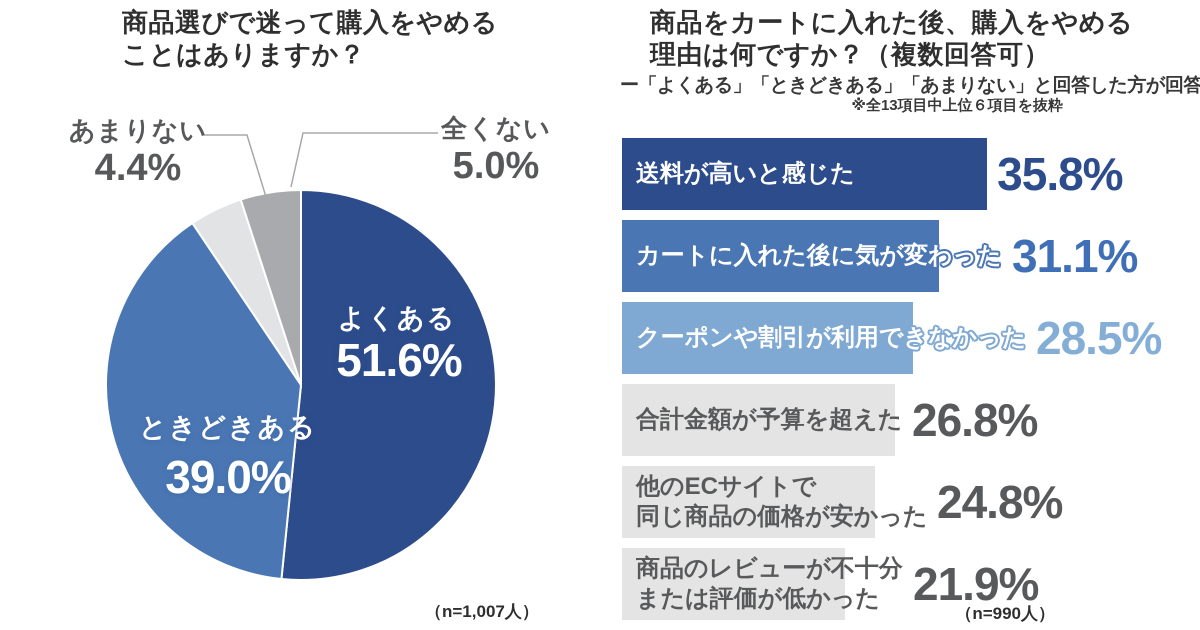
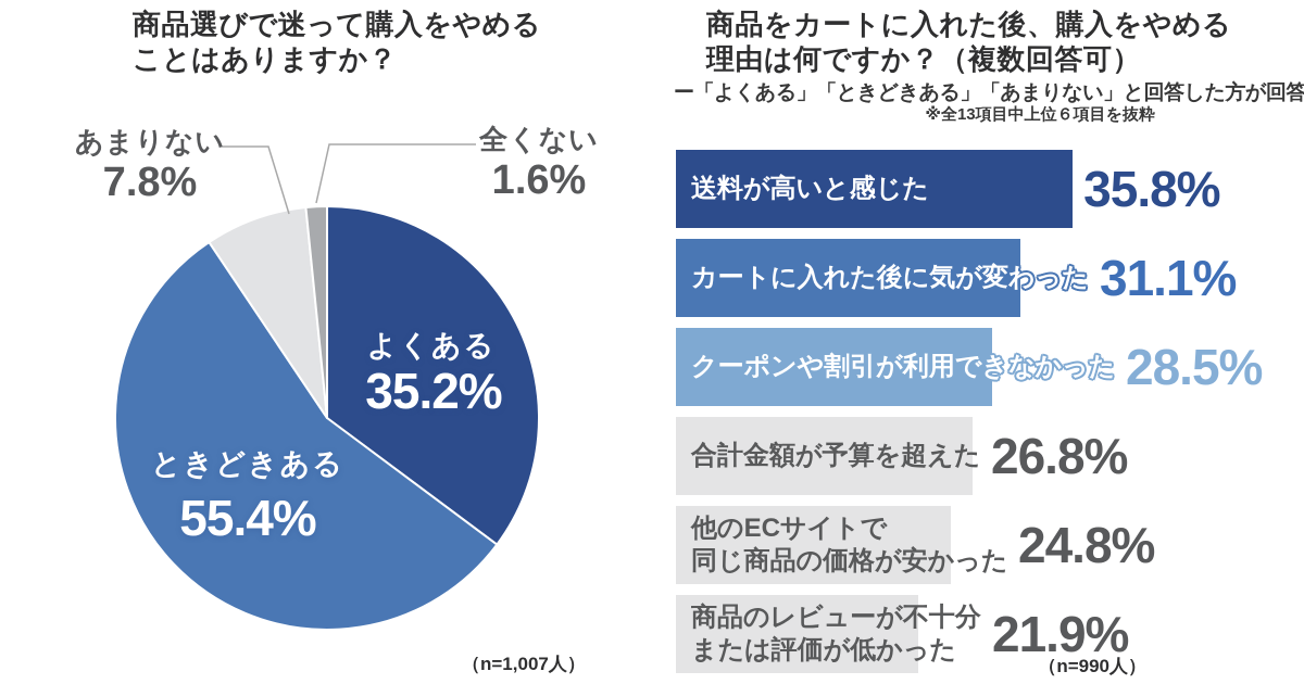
商品選びで迷って購入をやめることはありますか？/よくある: 51.6% -> 35.2%
商品選びで迷って購入をやめることはありますか？/ときどきある: 39.0% -> 55.4%
商品選びで迷って購入をやめることはありますか？/あまりない: 4.4% -> 7.8%
商品選びで迷って購入をやめることはありますか？/全くない: 5.0% -> 1.6%
